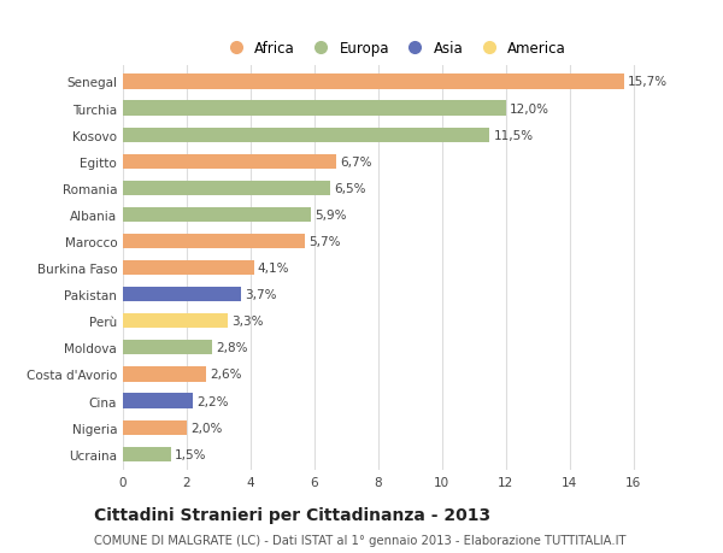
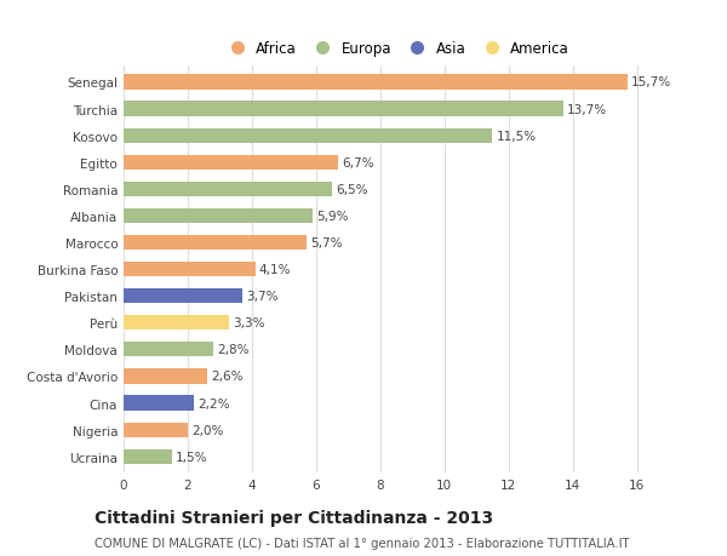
Turchia: 12,0% -> 13,7%
